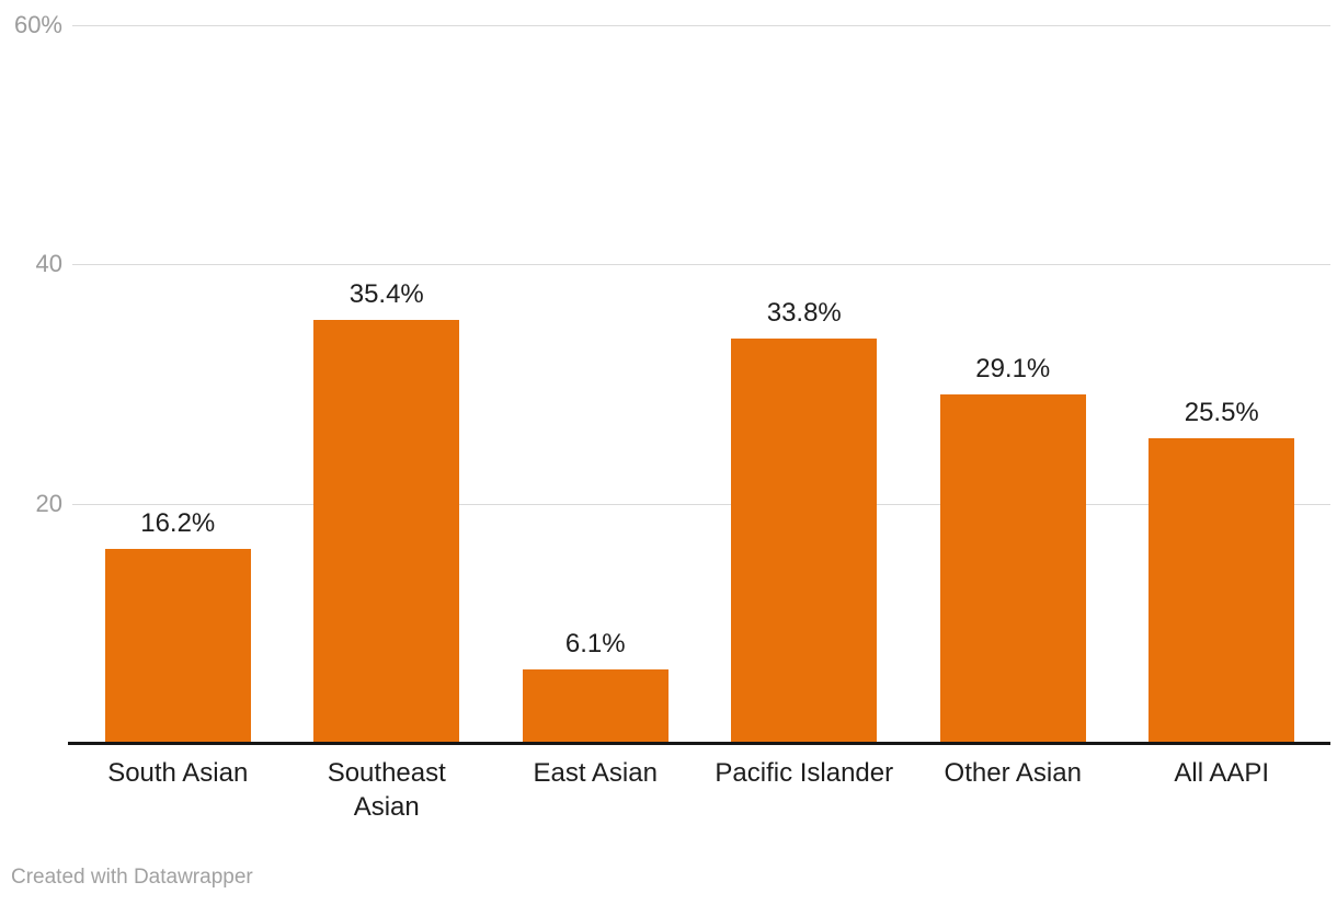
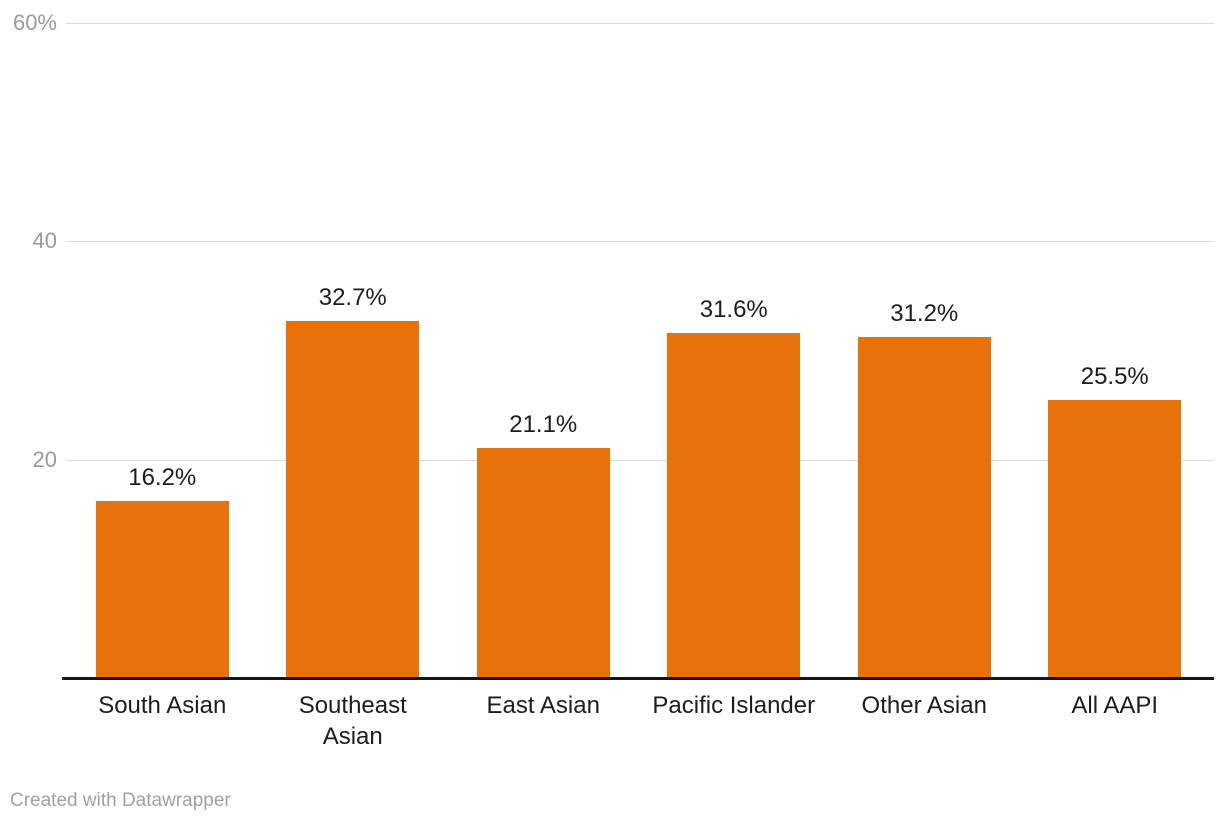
Southeast Asian: 35.4% -> 32.7%
East Asian: 6.1% -> 21.1%
Pacific Islander: 33.8% -> 31.6%
Other Asian: 29.1% -> 31.2%
